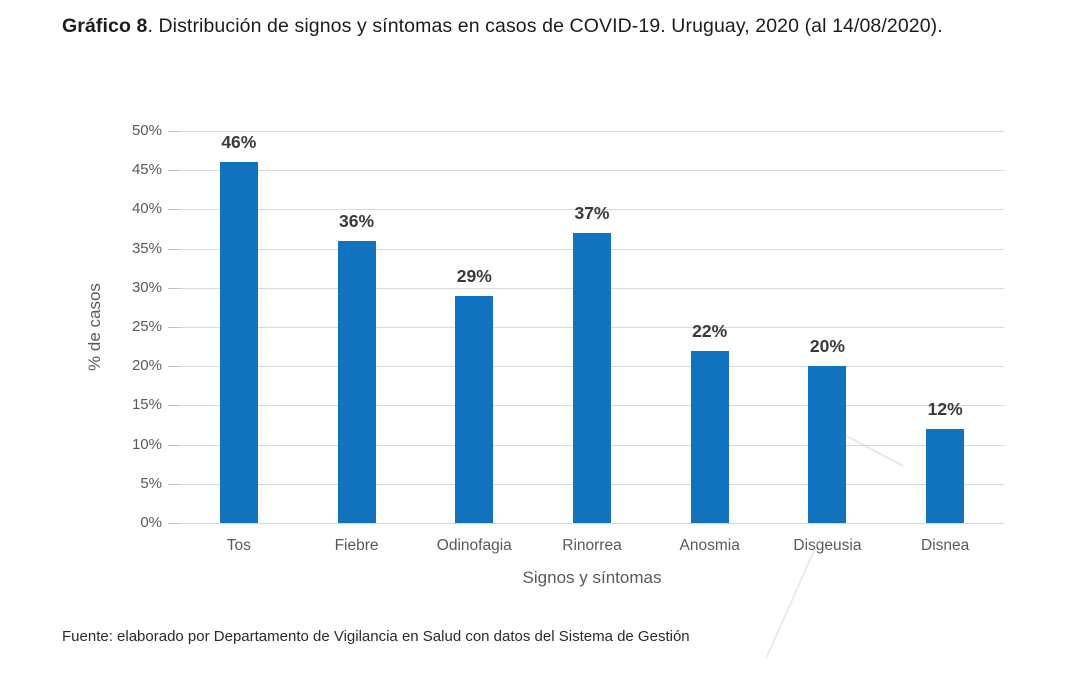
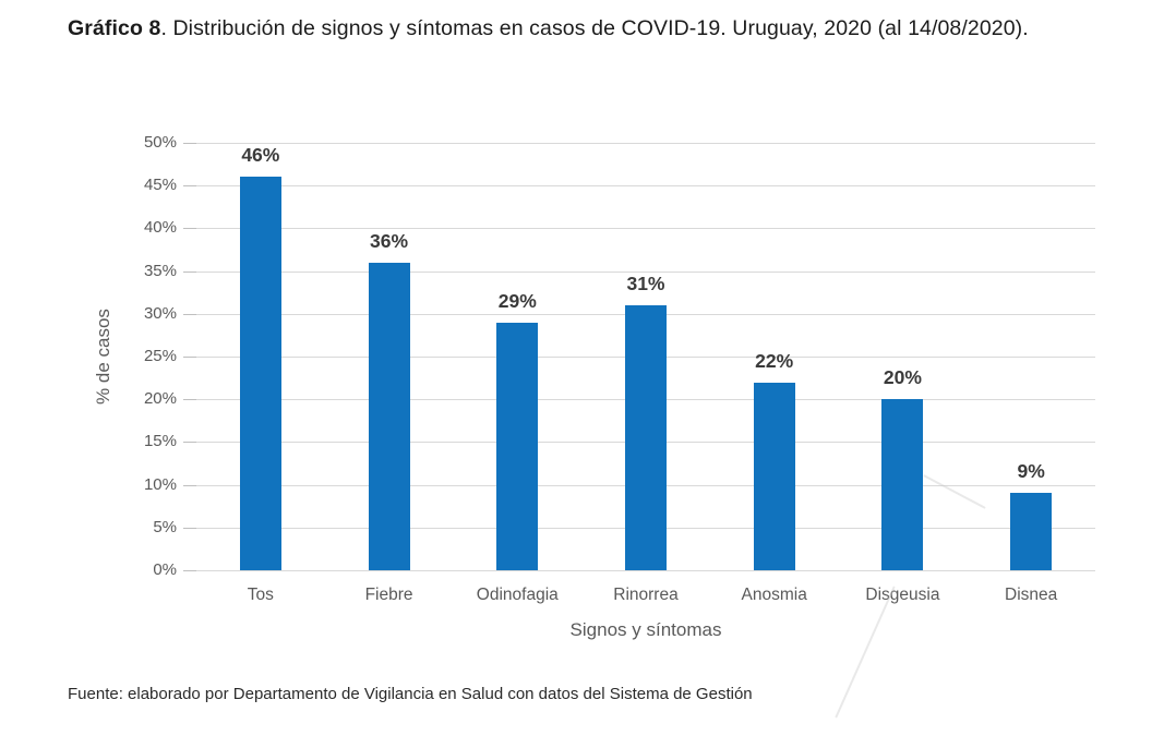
Rinorrea: 37% -> 31%
Disnea: 12% -> 9%
